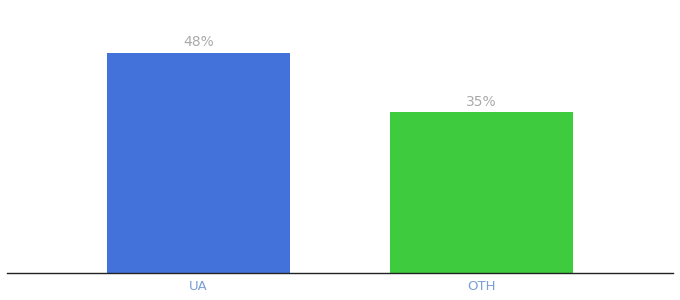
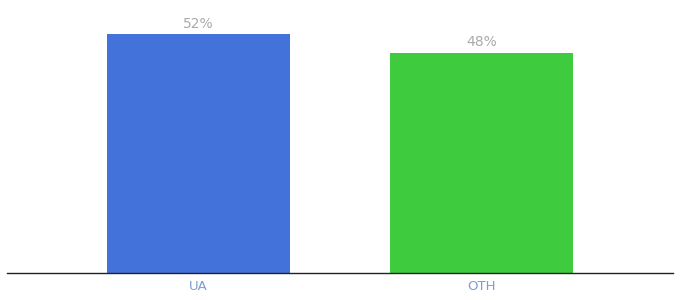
UA: 48% -> 52%
OTH: 35% -> 48%
